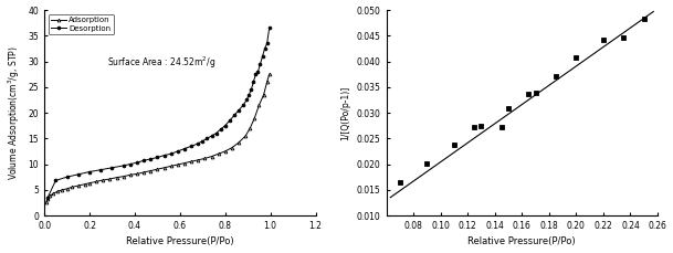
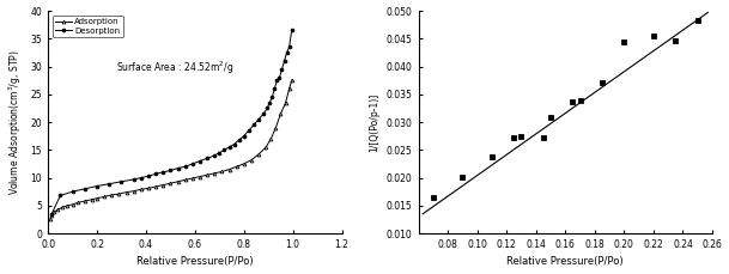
0.20: 0.0408 -> 0.0445
0.22: 0.0442 -> 0.0455
